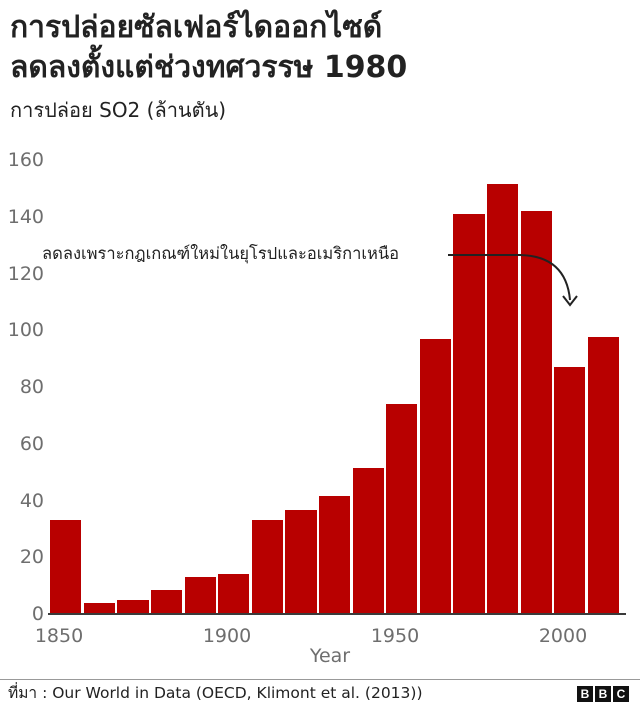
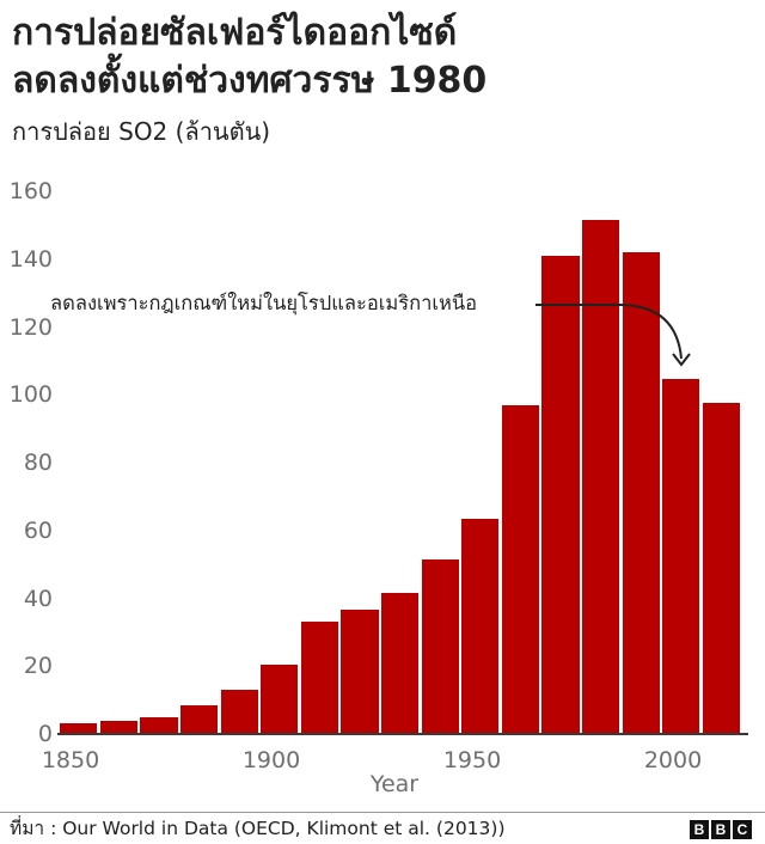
1850: 33 -> 3
1900: 14 -> 20
1950: 74 -> 64
2000: 87 -> 104
